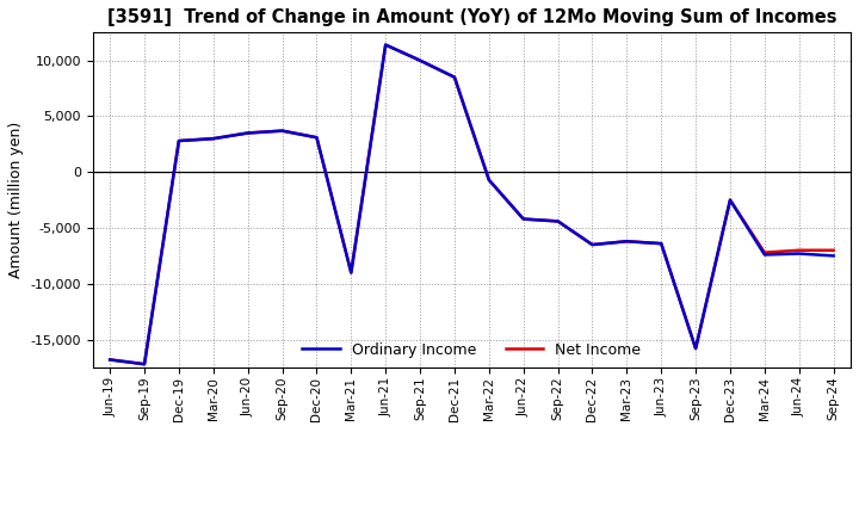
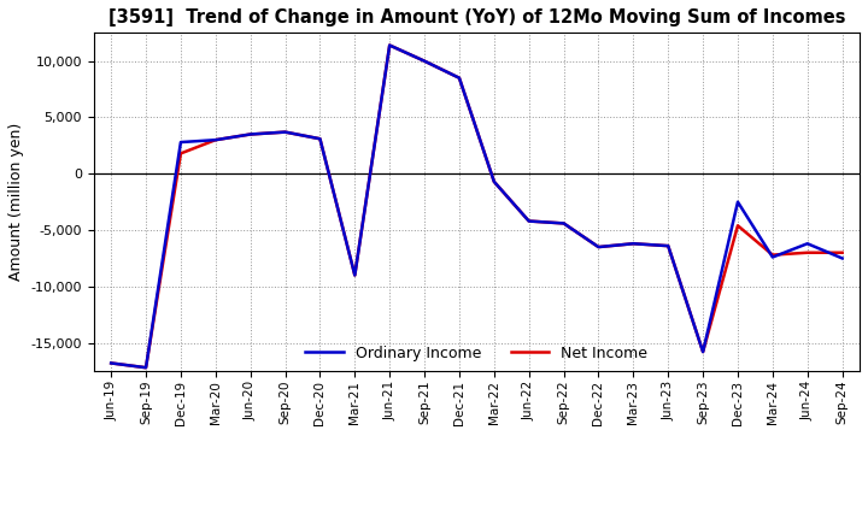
Net Income/Dec-19: 2,800 -> 1,800
Net Income/Dec-23: -2,500 -> -4,600
Ordinary Income/Jun-24: -7,300 -> -6,200
